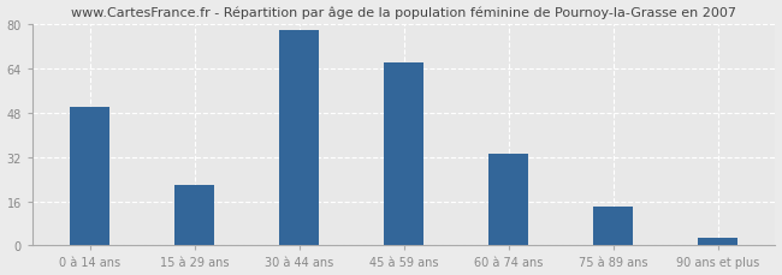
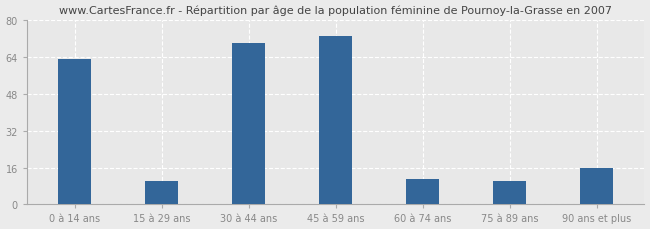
0 à 14 ans: 50 -> 63
15 à 29 ans: 22 -> 10
30 à 44 ans: 78 -> 70
45 à 59 ans: 66 -> 73
60 à 74 ans: 33 -> 11
75 à 89 ans: 14 -> 10
90 ans et plus: 3 -> 16
